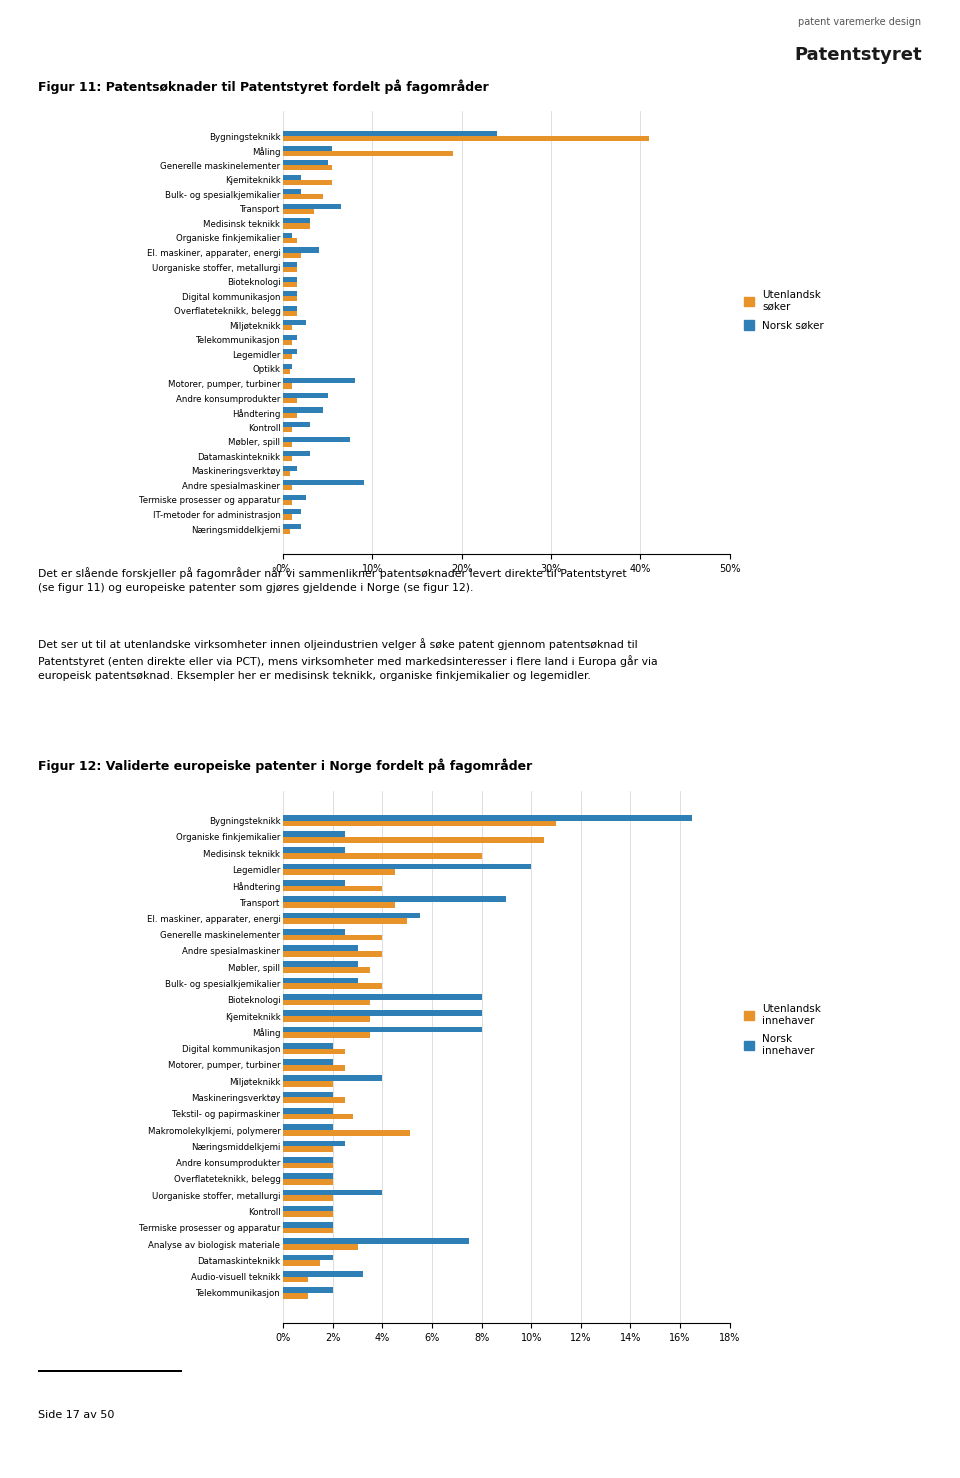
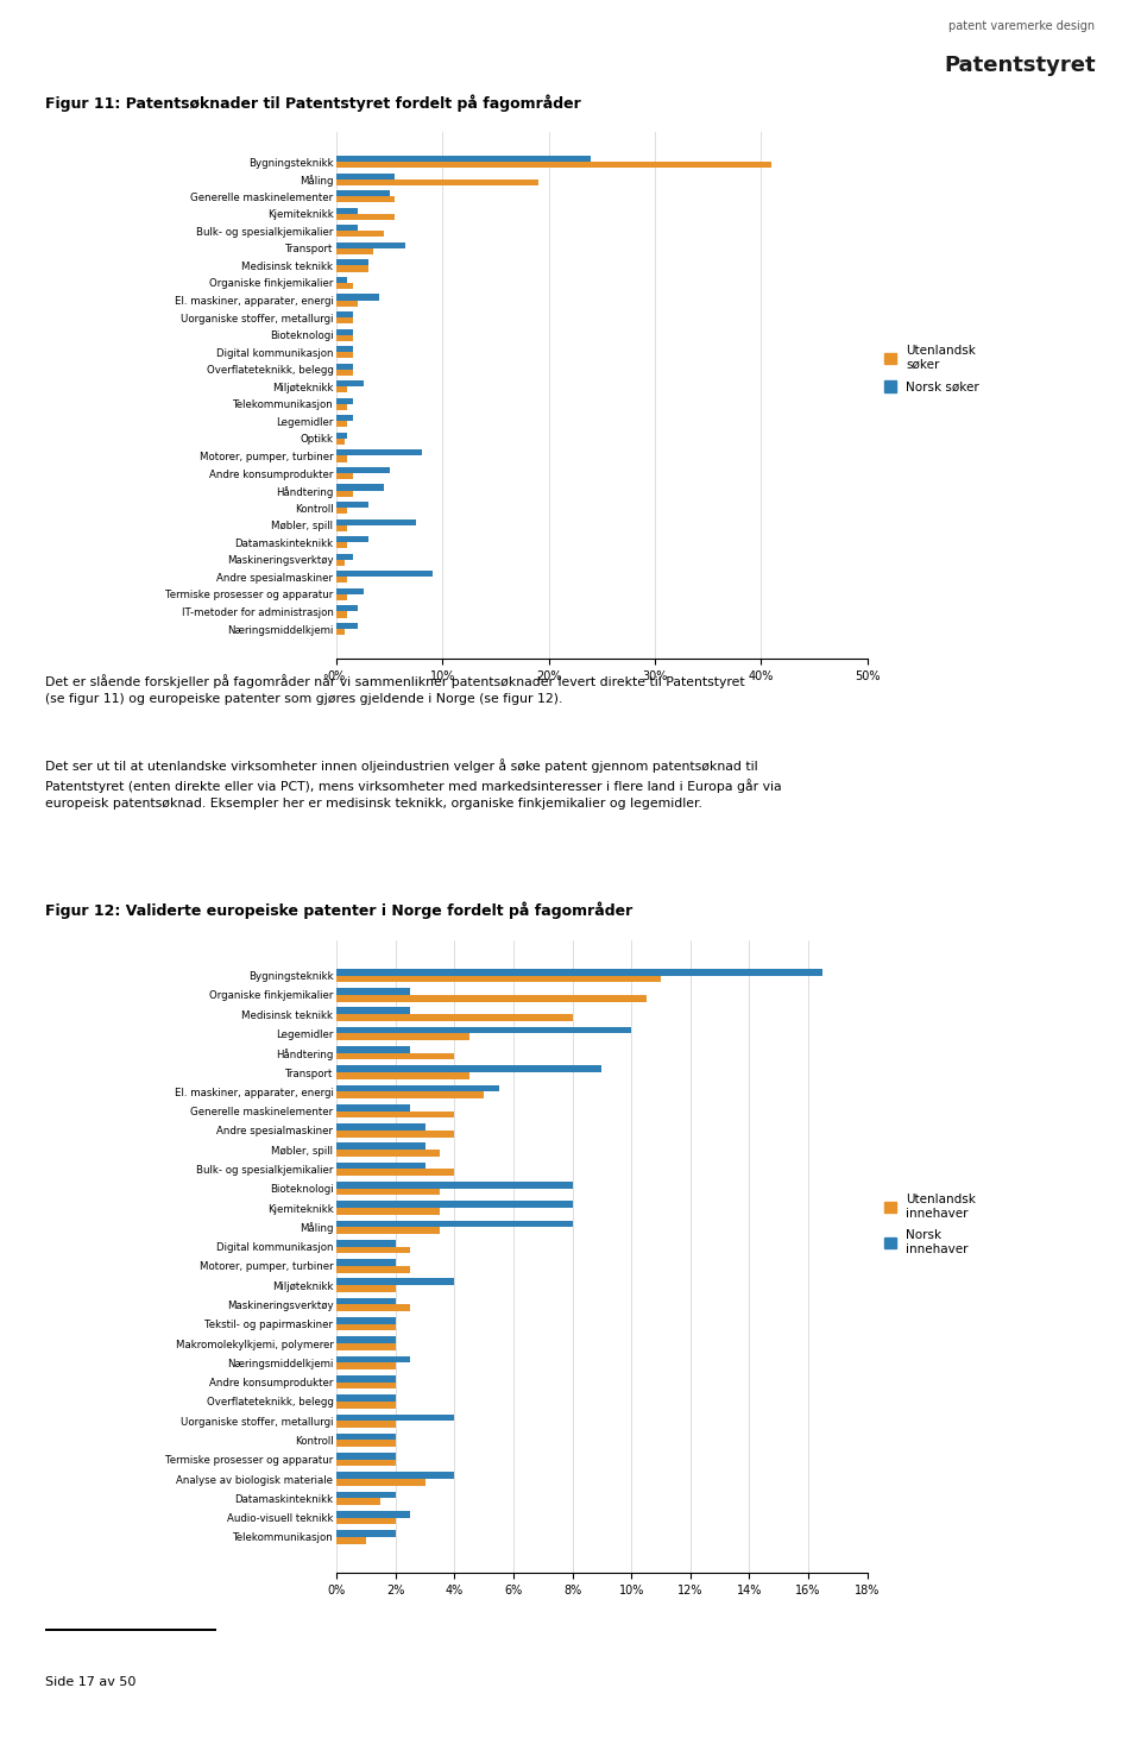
Utenlandsk innehaver/Tekstil- og papirmaskiner: 2.8% -> 2.0%
Utenlandsk innehaver/Makromolekylkjemi, polymerer: 5.1% -> 2.0%
Norsk innehaver/Analyse av biologisk materiale: 7.5% -> 4.0%
Norsk innehaver/Audio-visuell teknikk: 3.2% -> 2.5%
Utenlandsk innehaver/Audio-visuell teknikk: 1.0% -> 2.0%
